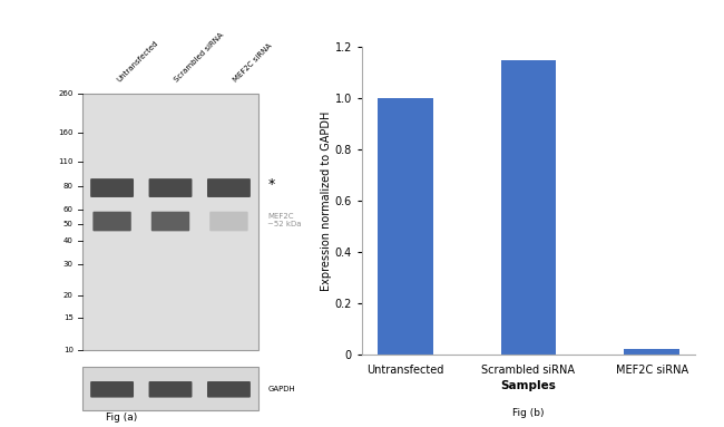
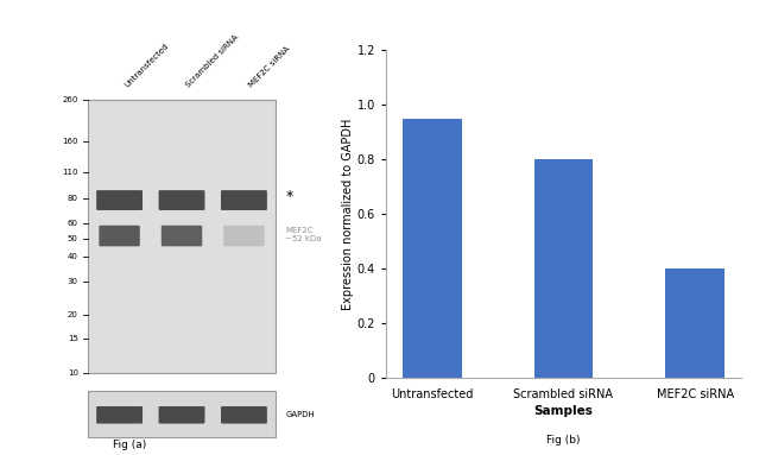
Untransfected: 1.00 -> 0.95
Scrambled siRNA: 1.15 -> 0.80
MEF2C siRNA: 0.02 -> 0.40
